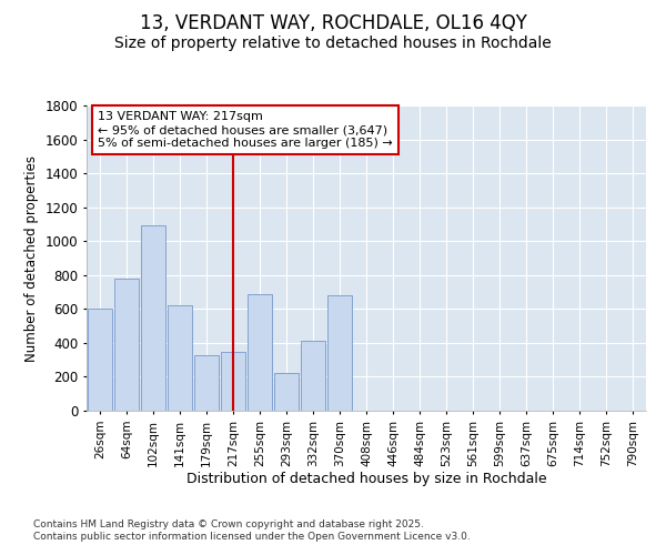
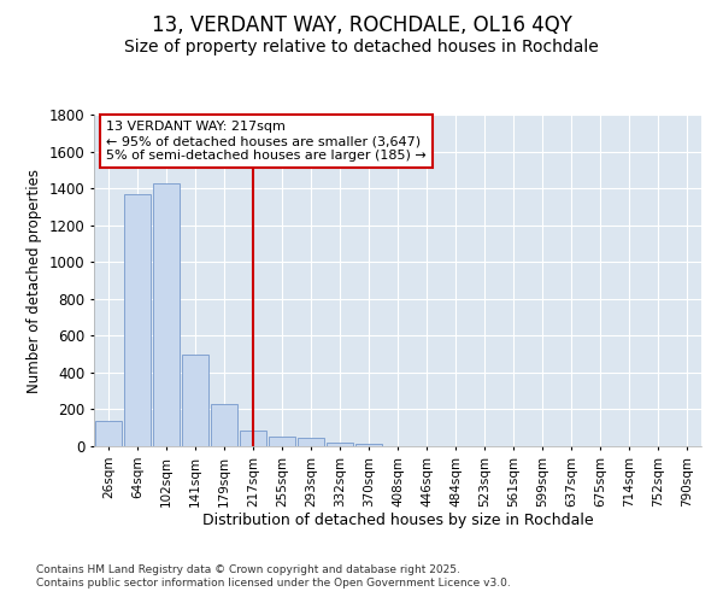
26sqm: 600 -> 140
64sqm: 780 -> 1370
102sqm: 1090 -> 1430
141sqm: 620 -> 500
179sqm: 330 -> 230
217sqm: 350 -> 80
255sqm: 690 -> 60
293sqm: 220 -> 40
332sqm: 410 -> 20
370sqm: 680 -> 20
